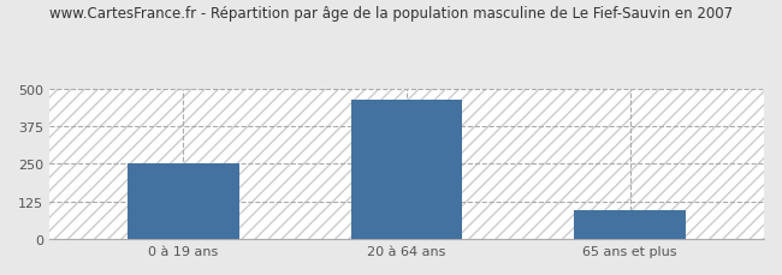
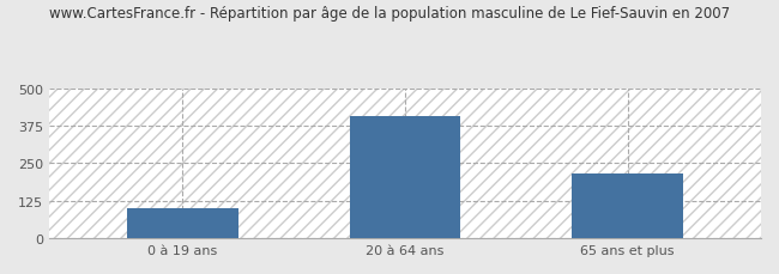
0 à 19 ans: 253 -> 100
20 à 64 ans: 463 -> 405
65 ans et plus: 98 -> 215
